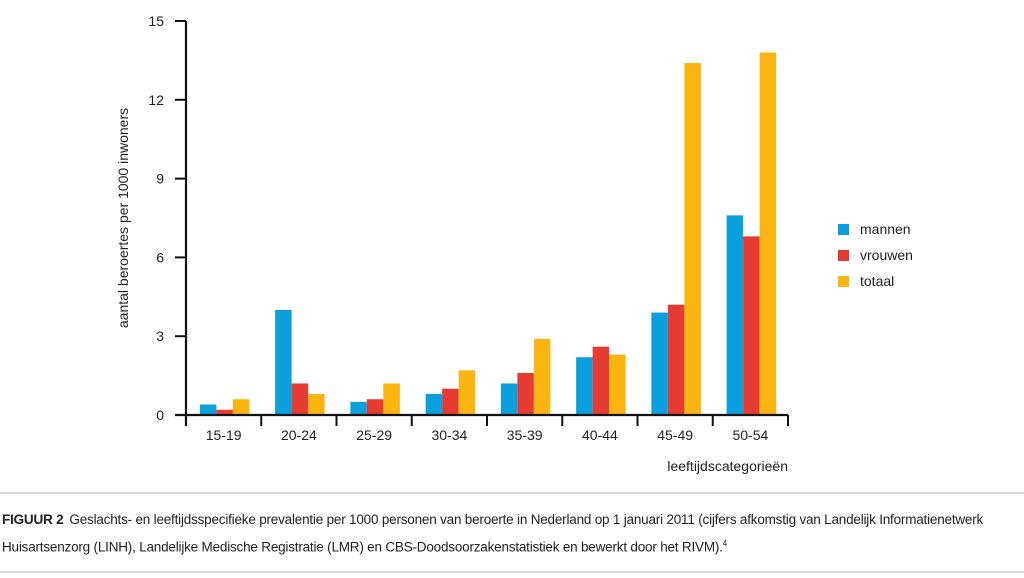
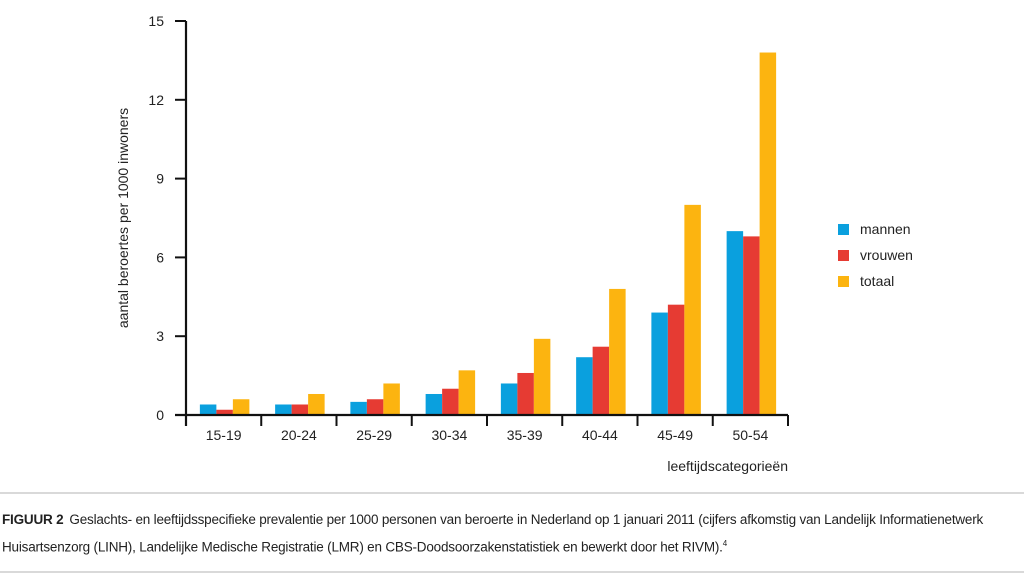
mannen/20-24: 4.0 -> 0.4
vrouwen/20-24: 1.2 -> 0.4
totaal/40-44: 2.3 -> 4.8
totaal/45-49: 13.4 -> 8.0
mannen/50-54: 7.6 -> 7.0
